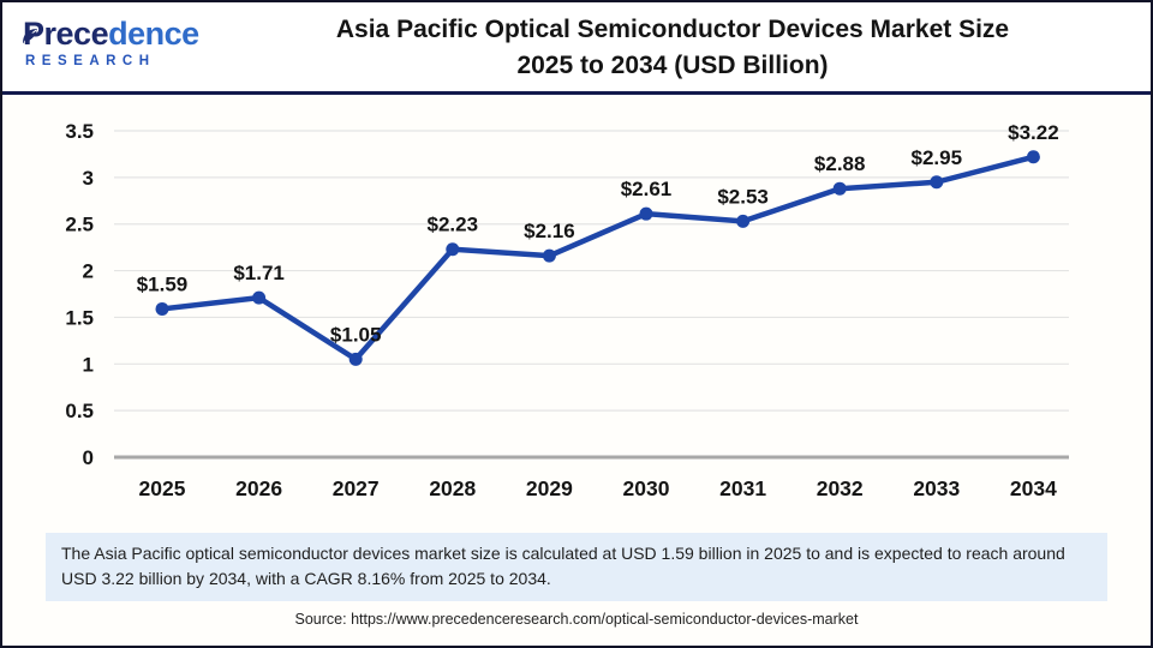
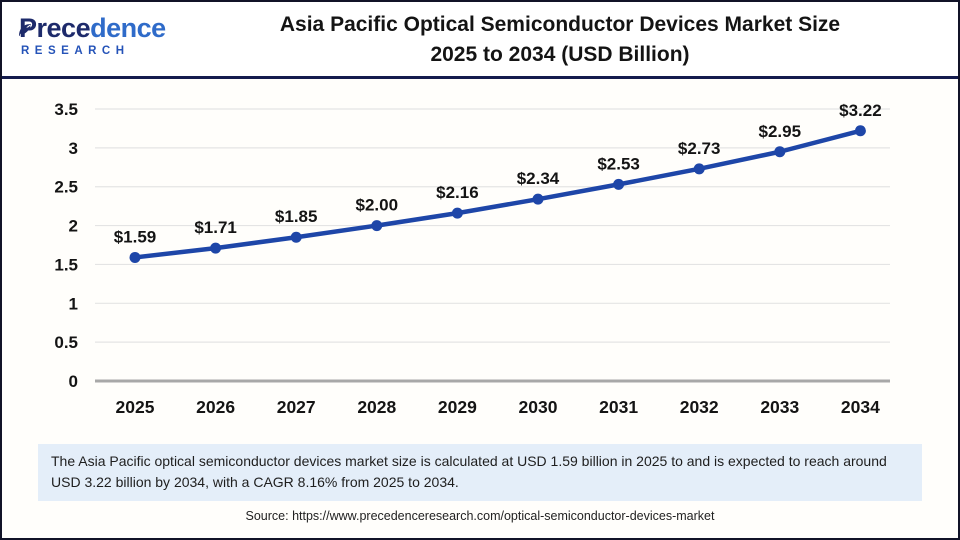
2027: $1.05 -> $1.85
2028: $2.23 -> $2.00
2030: $2.61 -> $2.34
2032: $2.88 -> $2.73
